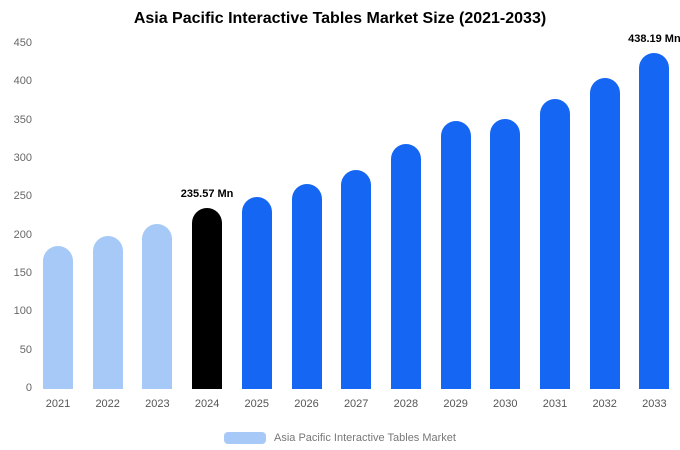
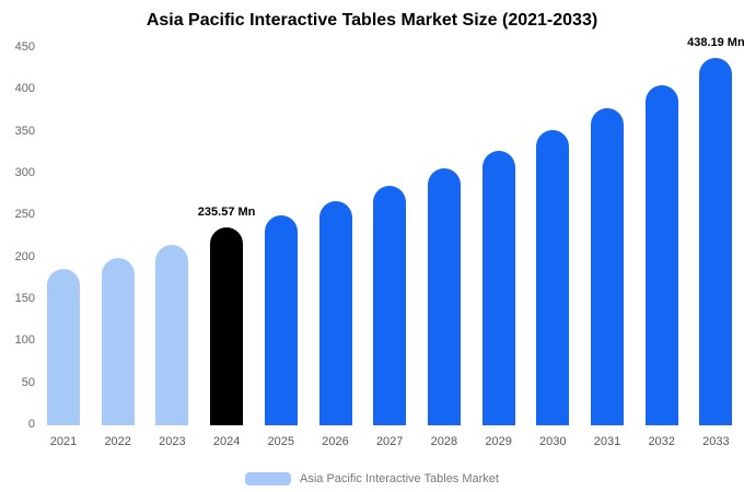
2028: 320 -> 310
2029: 350 -> 330
